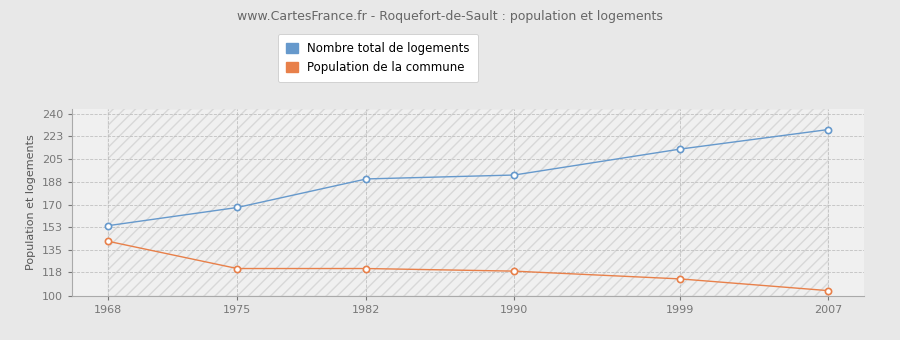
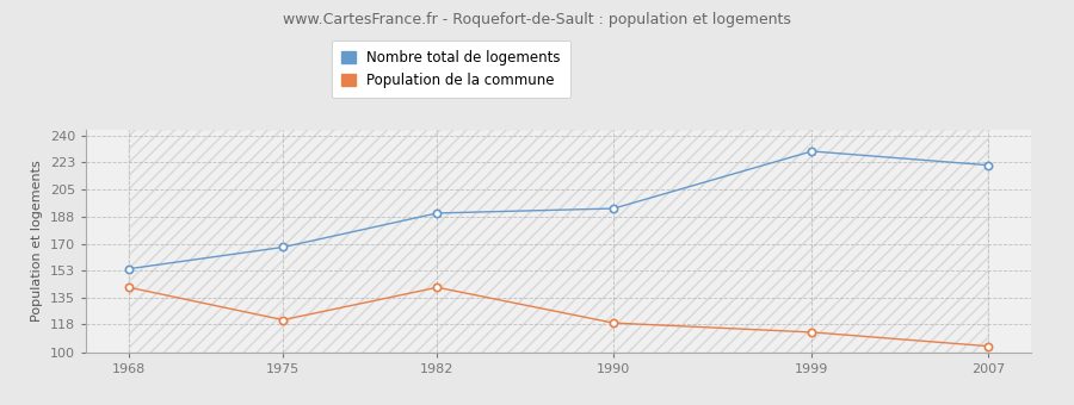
Population de la commune/1982: 121 -> 142
Nombre total de logements/1999: 213 -> 230
Nombre total de logements/2007: 228 -> 221
